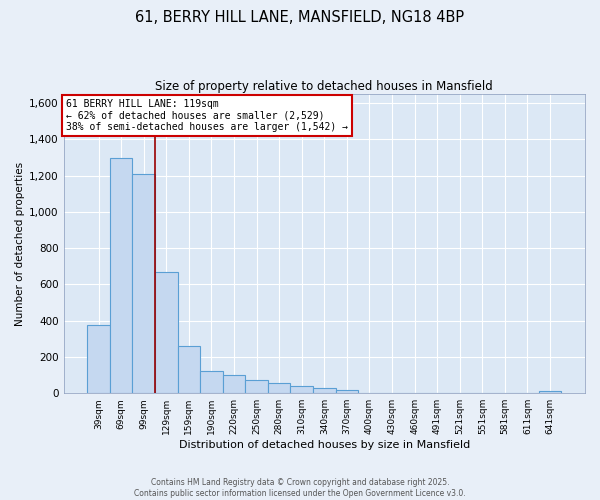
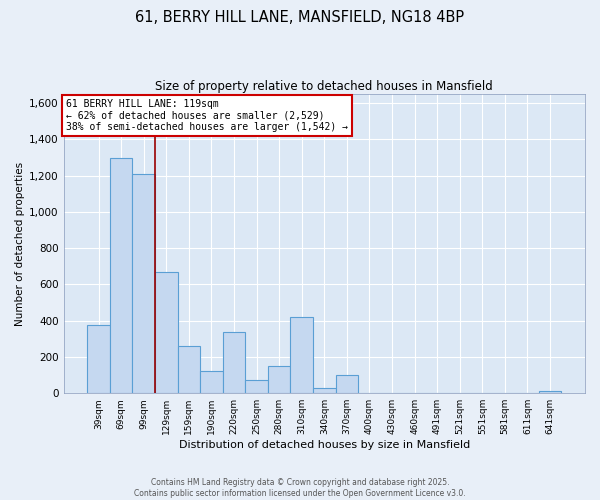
220sqm: 100 -> 340
280sqm: 60 -> 150
310sqm: 40 -> 420
370sqm: 20 -> 100
